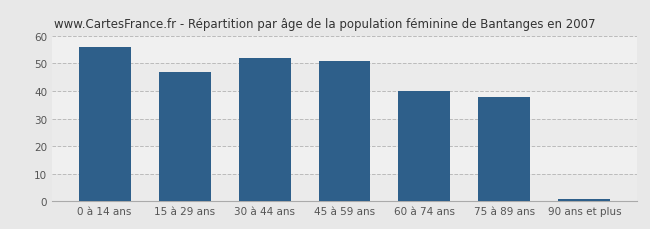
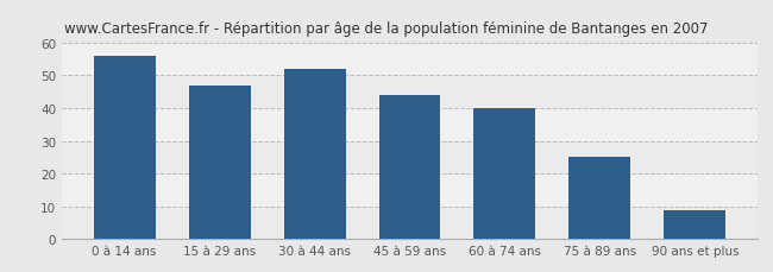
45 à 59 ans: 51 -> 44
75 à 89 ans: 38 -> 25
90 ans et plus: 1 -> 9
